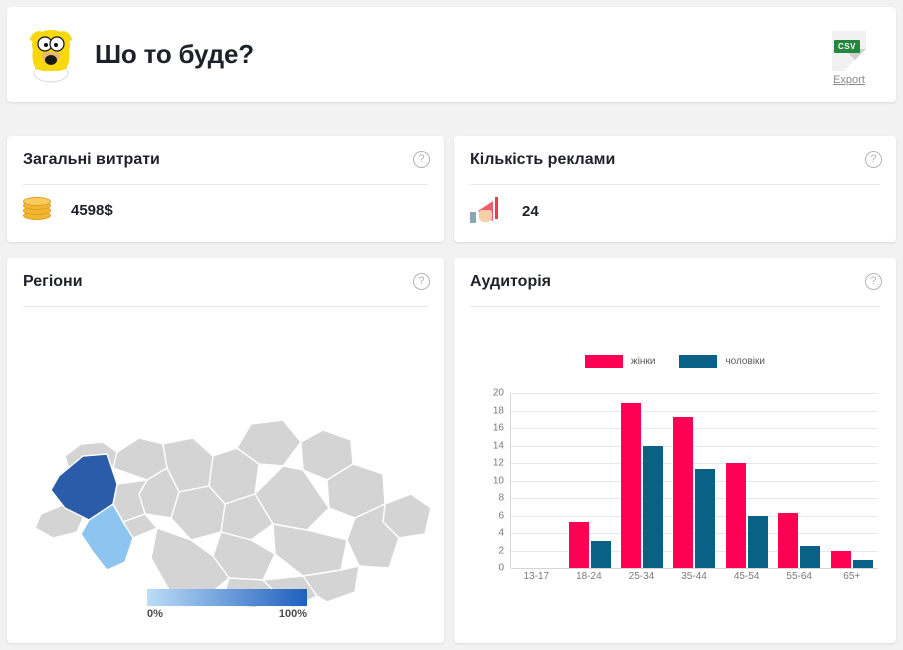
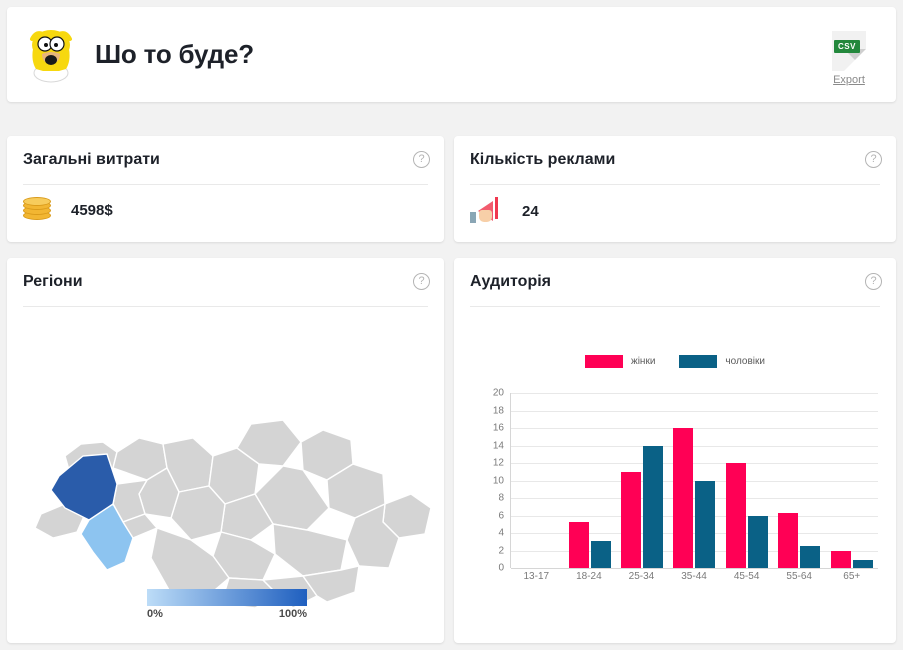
жінки/25-34: 19 -> 11
жінки/35-44: 17 -> 16
чоловіки/35-44: 11 -> 10
